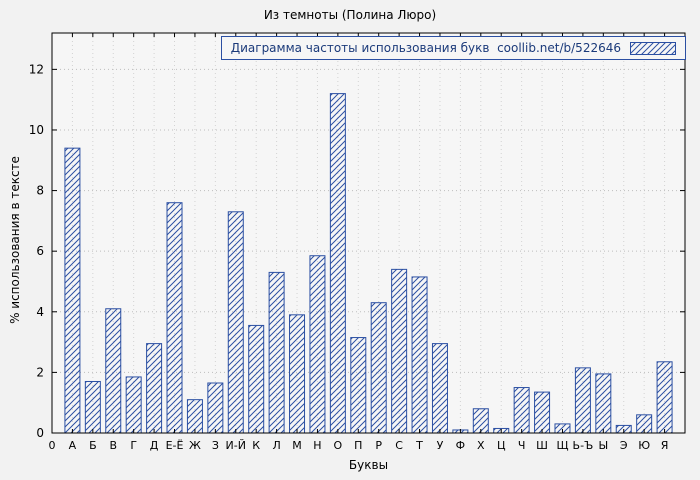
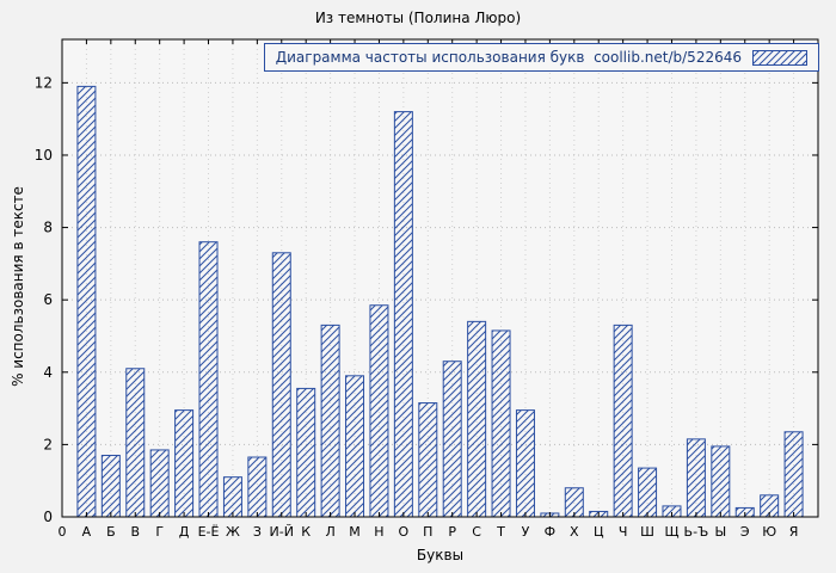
А: 9.4 -> 11.9
Ч: 1.5 -> 5.3
